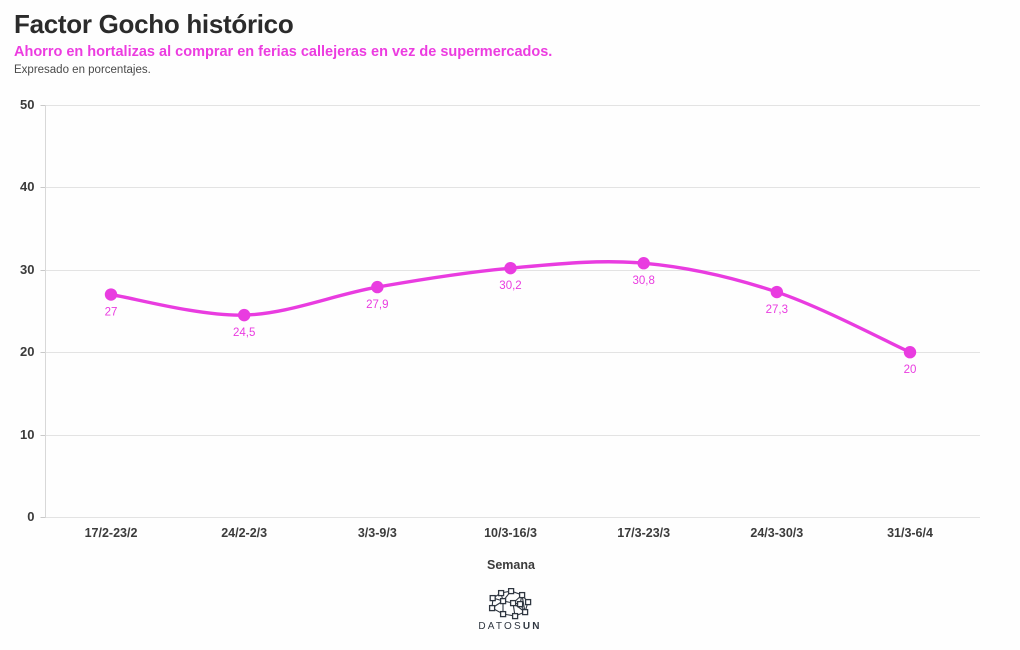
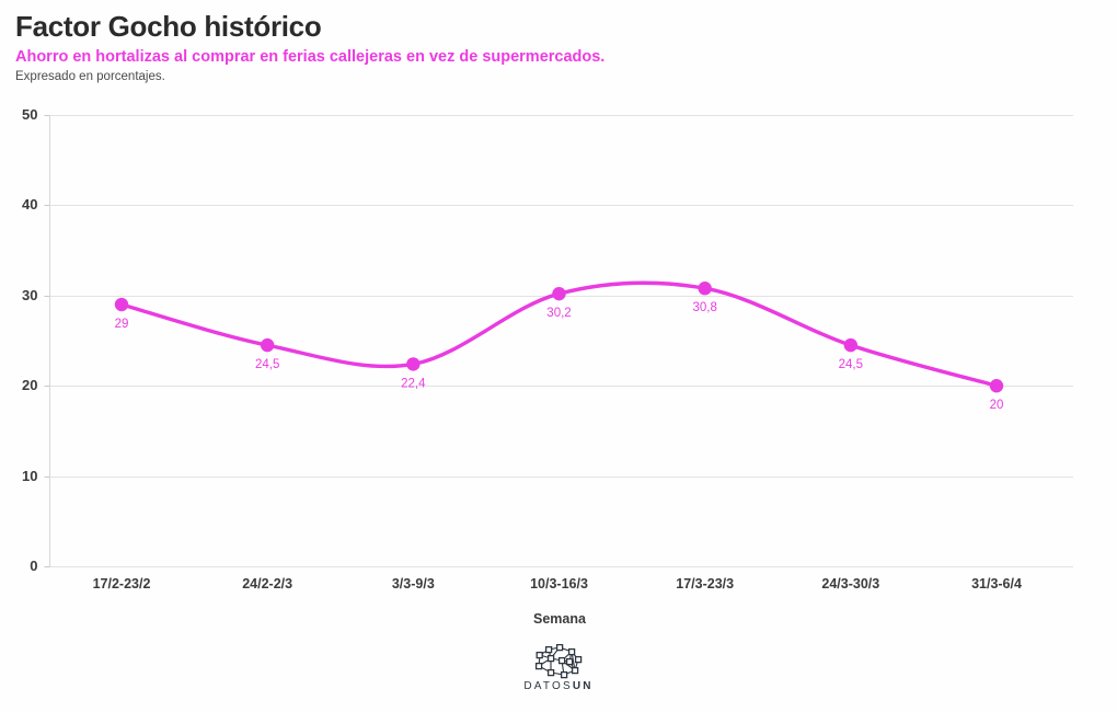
17/2-23/2: 27 -> 29
3/3-9/3: 27,9 -> 22,4
24/3-30/3: 27,3 -> 24,5
